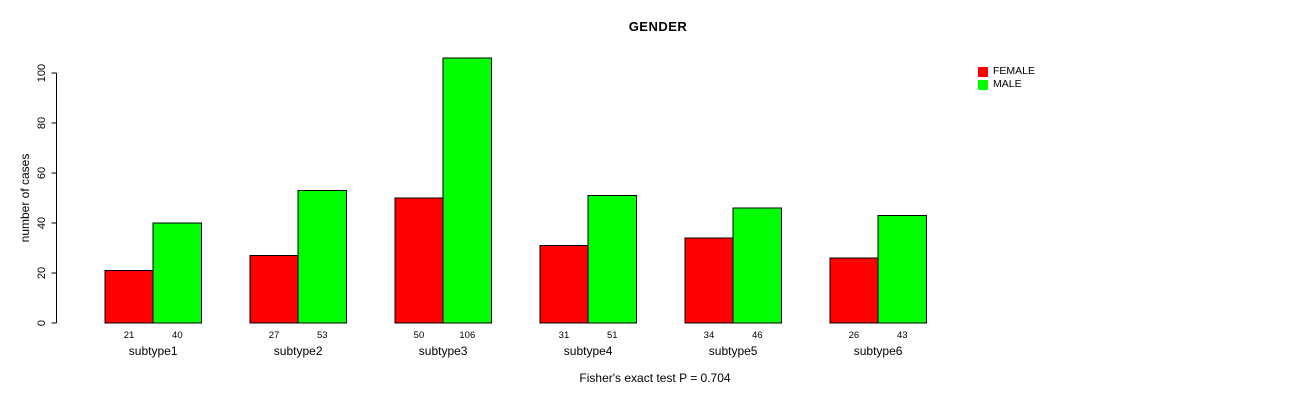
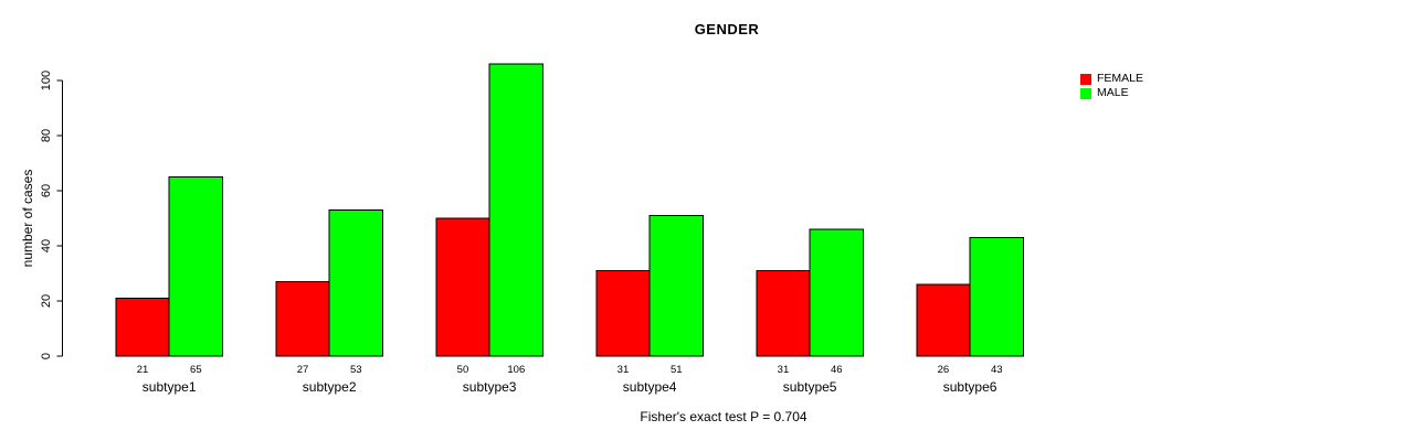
MALE/subtype1: 40 -> 65
FEMALE/subtype5: 34 -> 31
